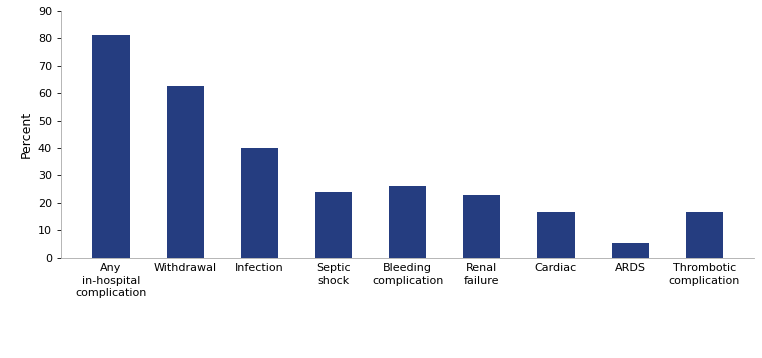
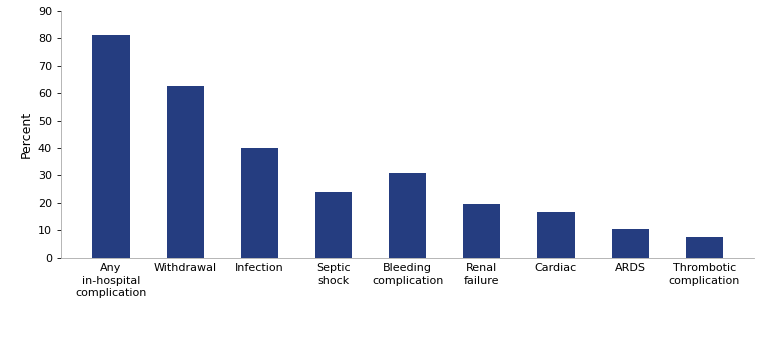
Bleeding complication: 26.0 -> 31.0
Renal failure: 23.0 -> 19.5
ARDS: 5.5 -> 10.5
Thrombotic complication: 16.5 -> 7.5
